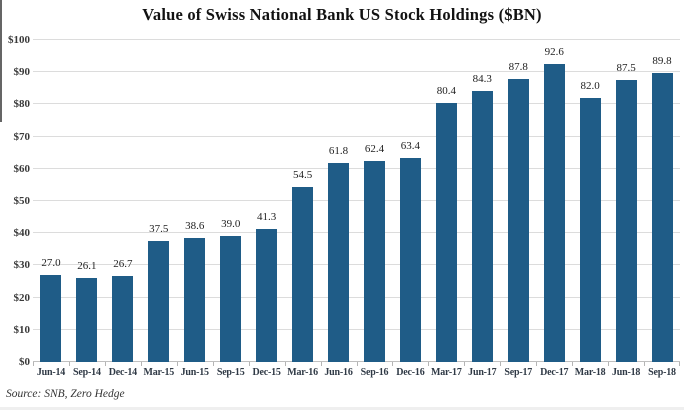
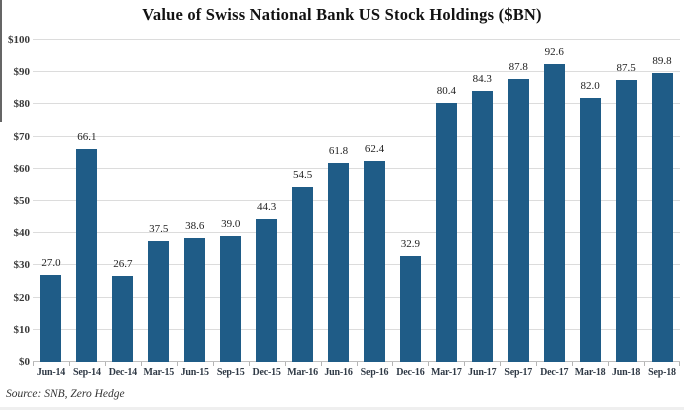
Sep-14: 26.1 -> 66.1
Dec-15: 41.3 -> 44.3
Dec-16: 63.4 -> 32.9
